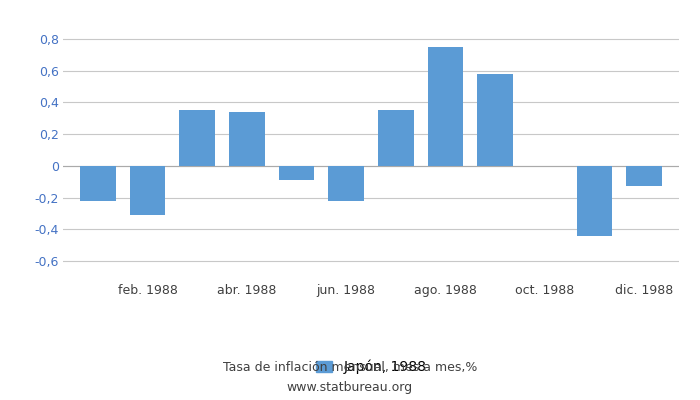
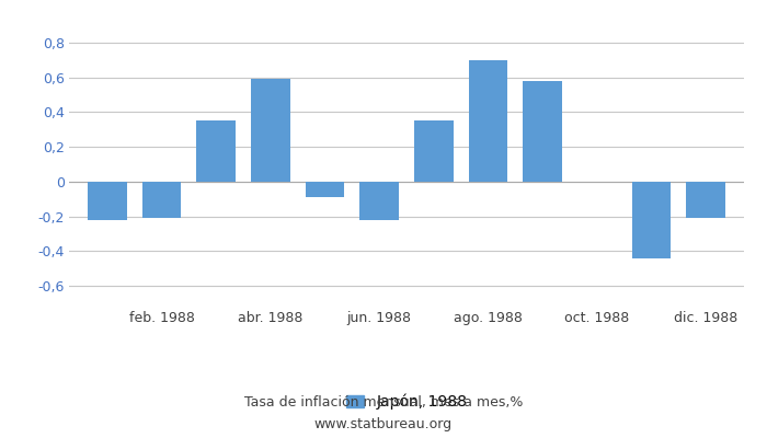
feb. 1988: -0,31 -> -0,21
abr. 1988: 0,34 -> 0,59
ago. 1988: 0,75 -> 0,70
dic. 1988: -0,13 -> -0,21
